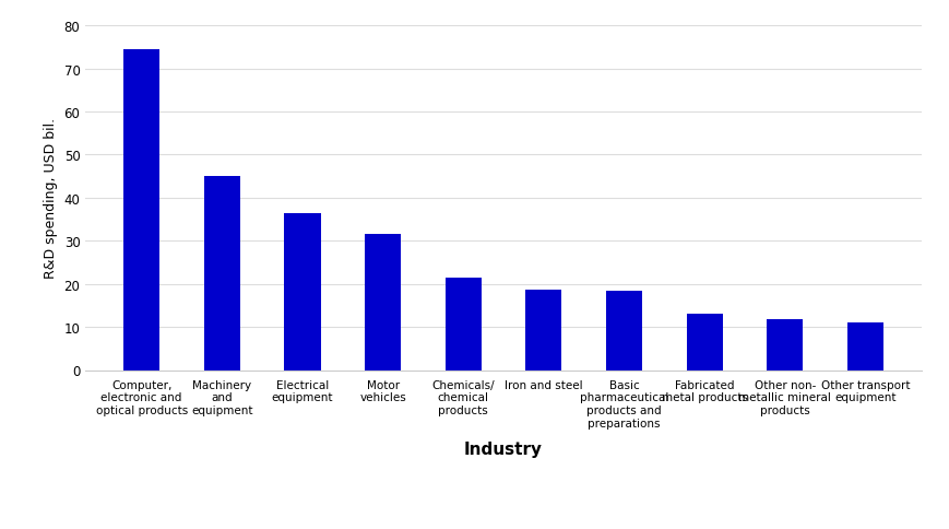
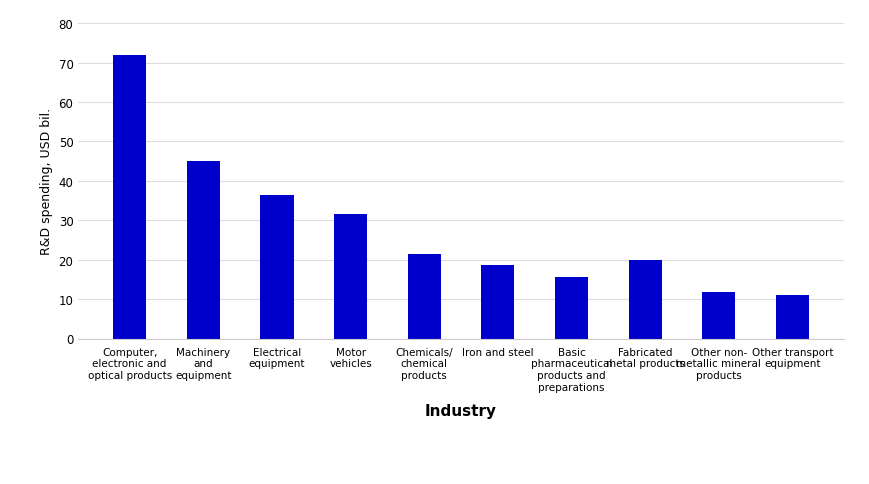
Computer, electronic and optical products: 74.5 -> 72.0
Basic pharmaceutical products and preparations: 18.3 -> 15.5
Fabricated metal products: 13.0 -> 20.0
